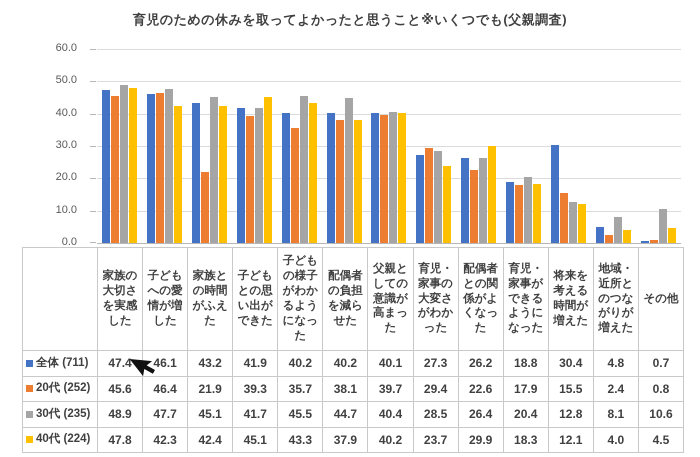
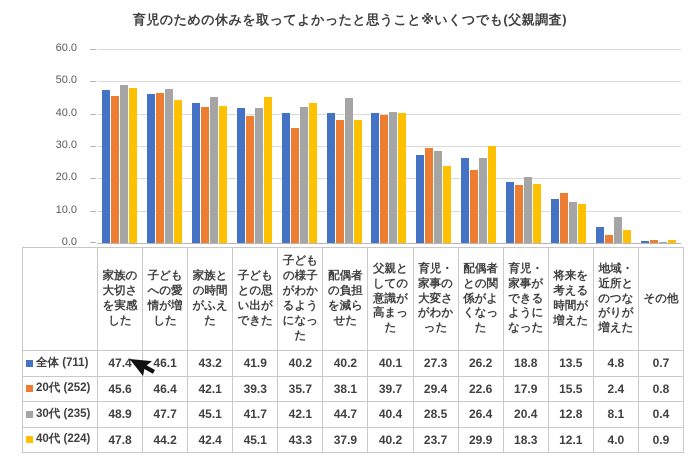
40代 (224)/子どもへの愛情が増した: 42.3 -> 44.2
20代 (252)/家族との時間がふえた: 21.9 -> 42.1
30代 (235)/子どもの様子がわかるようになった: 45.5 -> 42.1
全体 (711)/将来を考える時間が増えた: 30.4 -> 13.5
30代 (235)/その他: 10.6 -> 0.4
40代 (224)/その他: 4.5 -> 0.9
